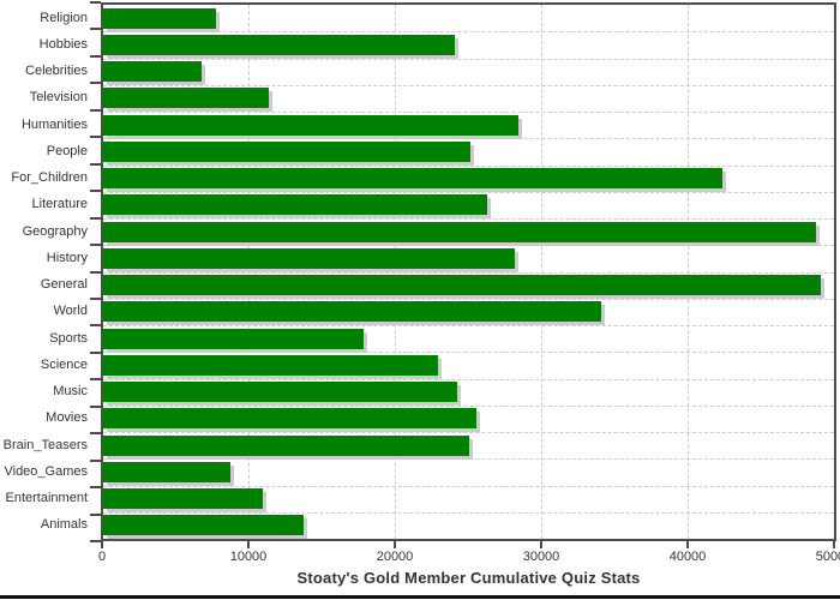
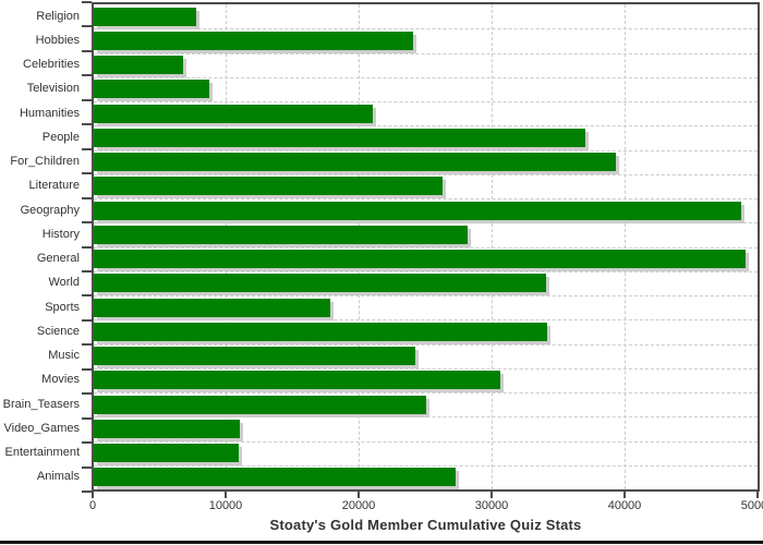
Television: 11300 -> 8700
Humanities: 28400 -> 21000
People: 25100 -> 37000
For_Children: 42300 -> 39300
Science: 22900 -> 34100
Movies: 25500 -> 30600
Video_Games: 8700 -> 11000
Animals: 13700 -> 27200
